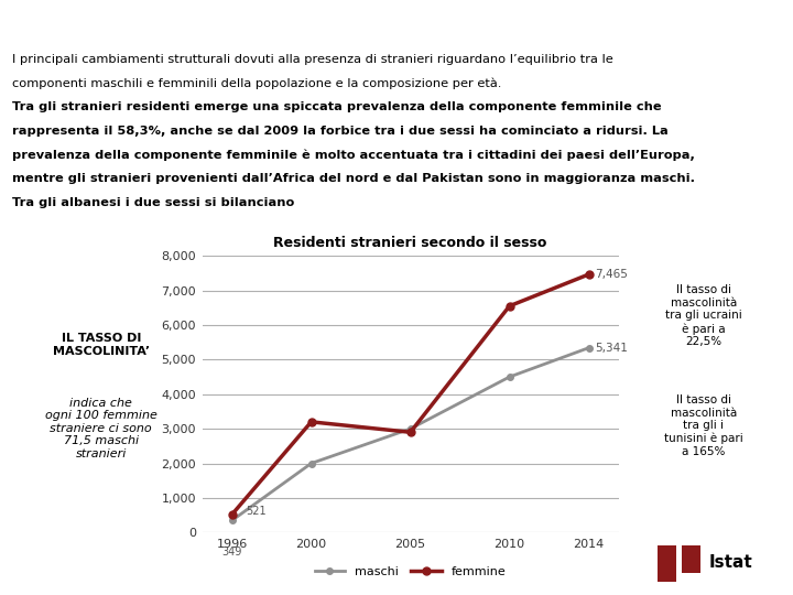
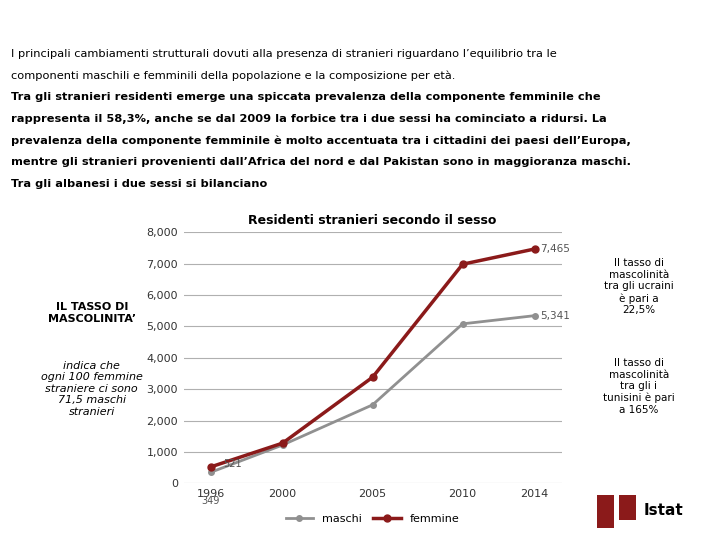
maschi/2000: 2,000 -> 1,220
femmine/2000: 3,200 -> 1,280
maschi/2005: 3,000 -> 2,500
femmine/2005: 2,900 -> 3,380
maschi/2010: 4,500 -> 5,080
femmine/2010: 6,550 -> 6,980
